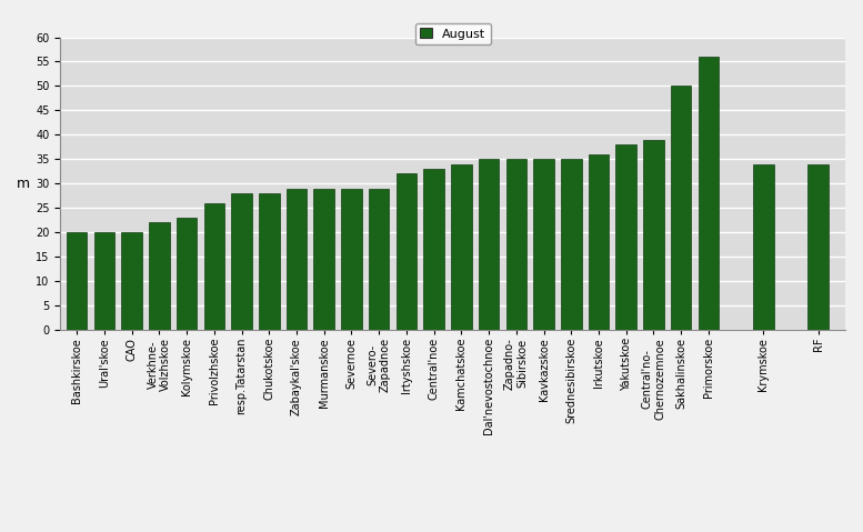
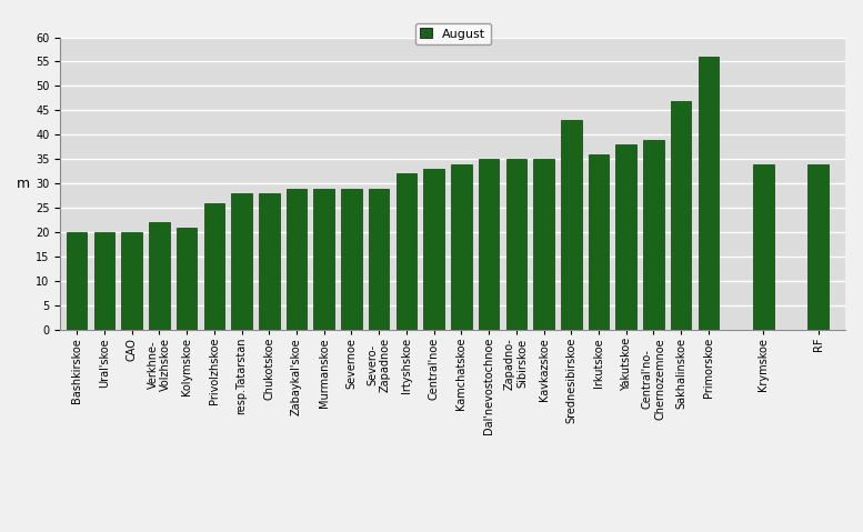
Kolymskoe: 23 -> 21
Srednesibirskoe: 35 -> 43
Sakhalinskoe: 50 -> 47
